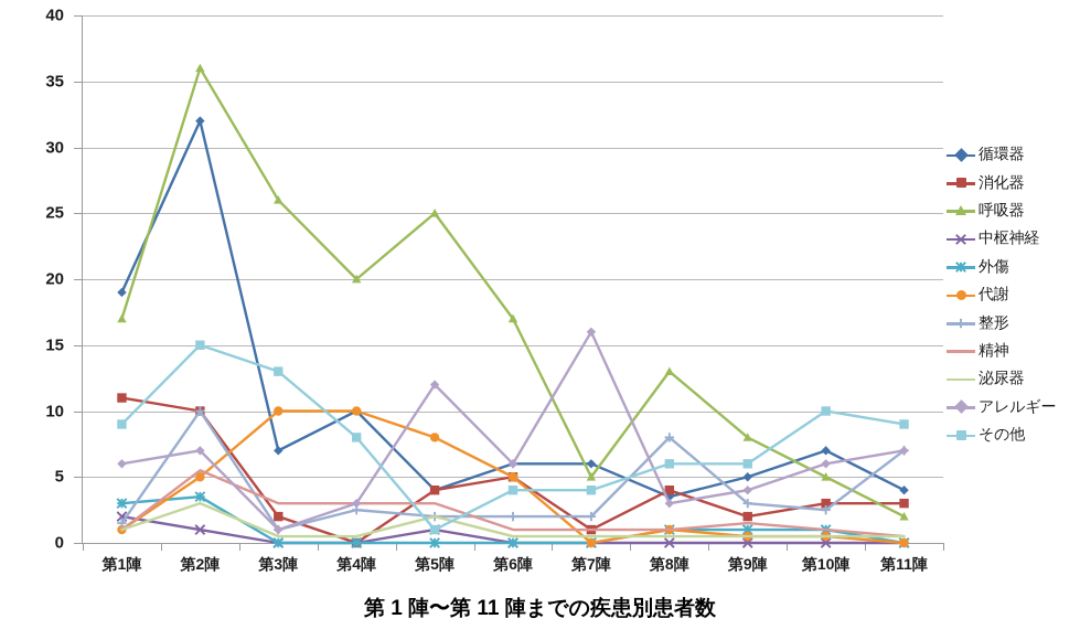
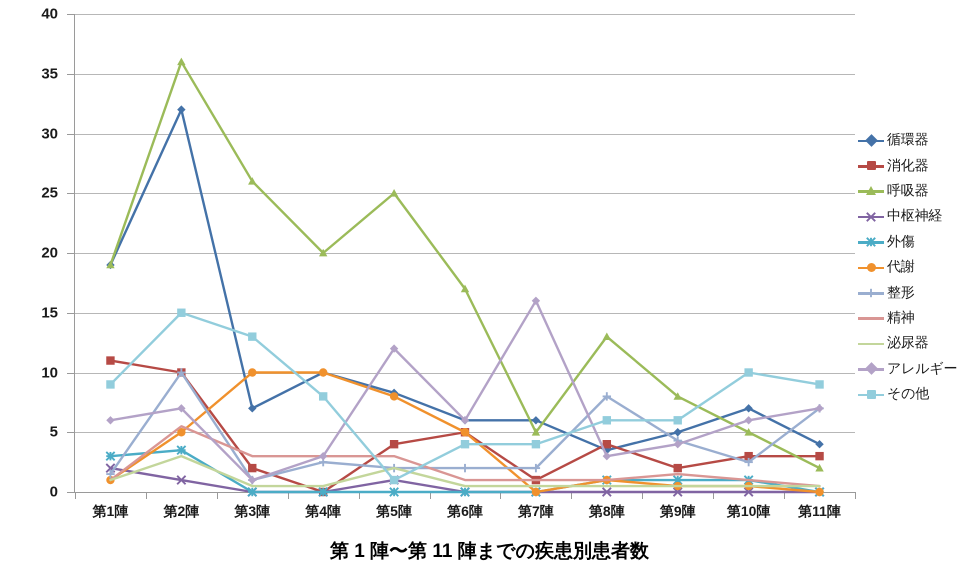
呼吸器/第1陣: 17 -> 19
循環器/第5陣: 4.0 -> 8.3
整形/第9陣: 3.0 -> 4.3
